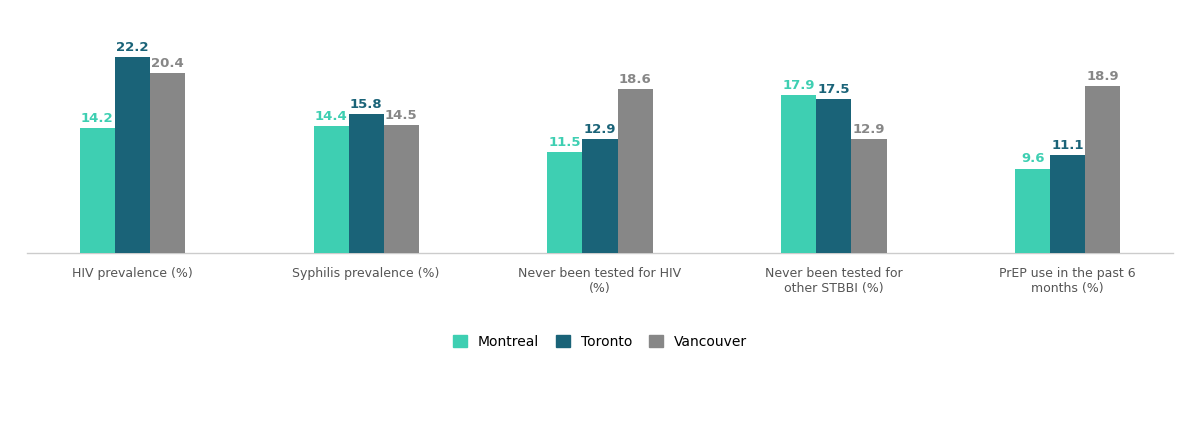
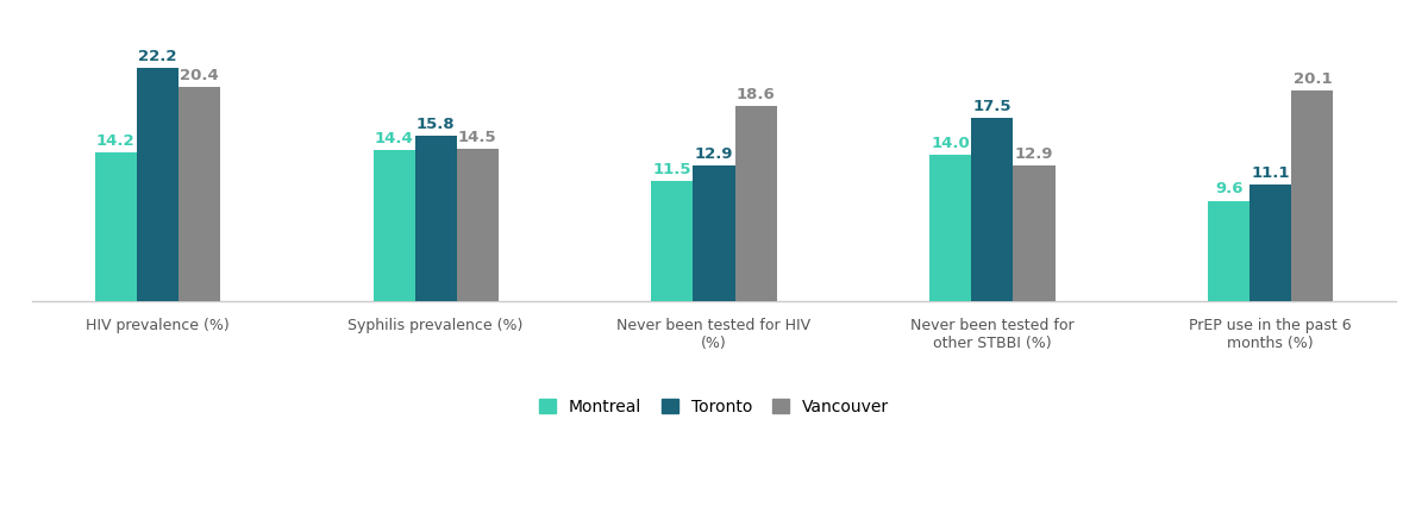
Montreal/Never been tested for other STBBI (%): 17.9 -> 14.0
Vancouver/PrEP use in the past 6 months (%): 18.9 -> 20.1
